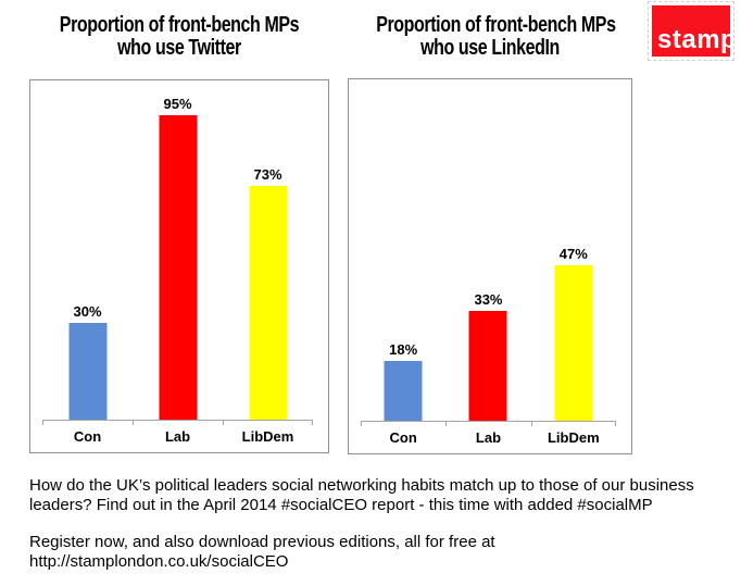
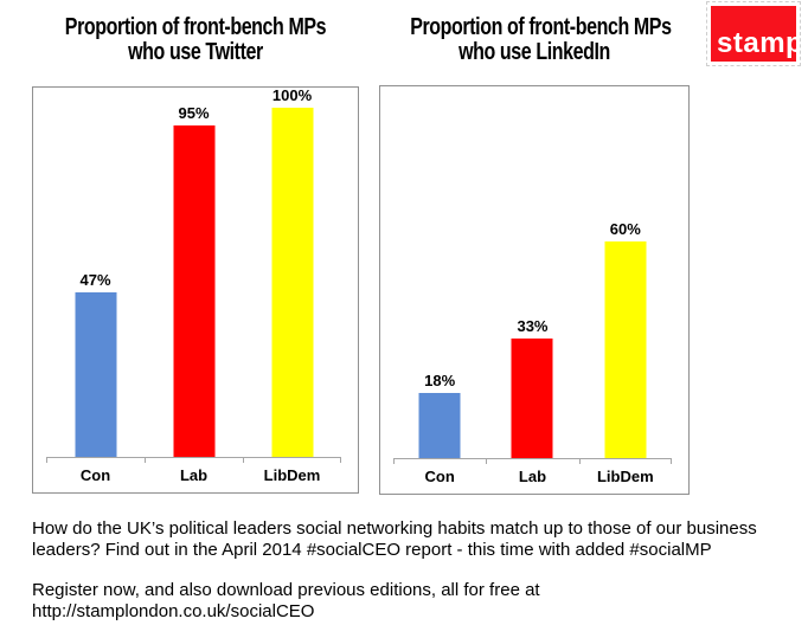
Proportion of front-bench MPs who use Twitter/Con: 30% -> 47%
Proportion of front-bench MPs who use Twitter/LibDem: 73% -> 100%
Proportion of front-bench MPs who use LinkedIn/LibDem: 47% -> 60%
